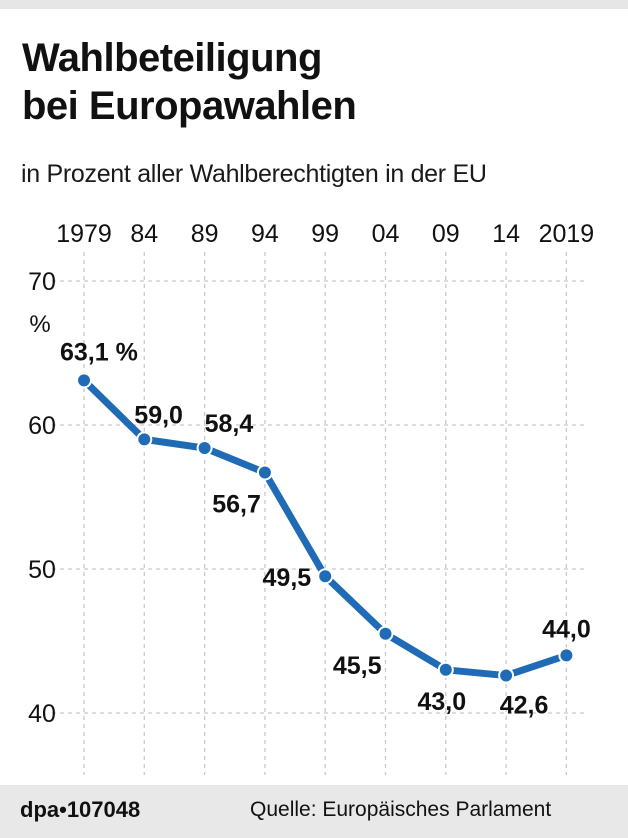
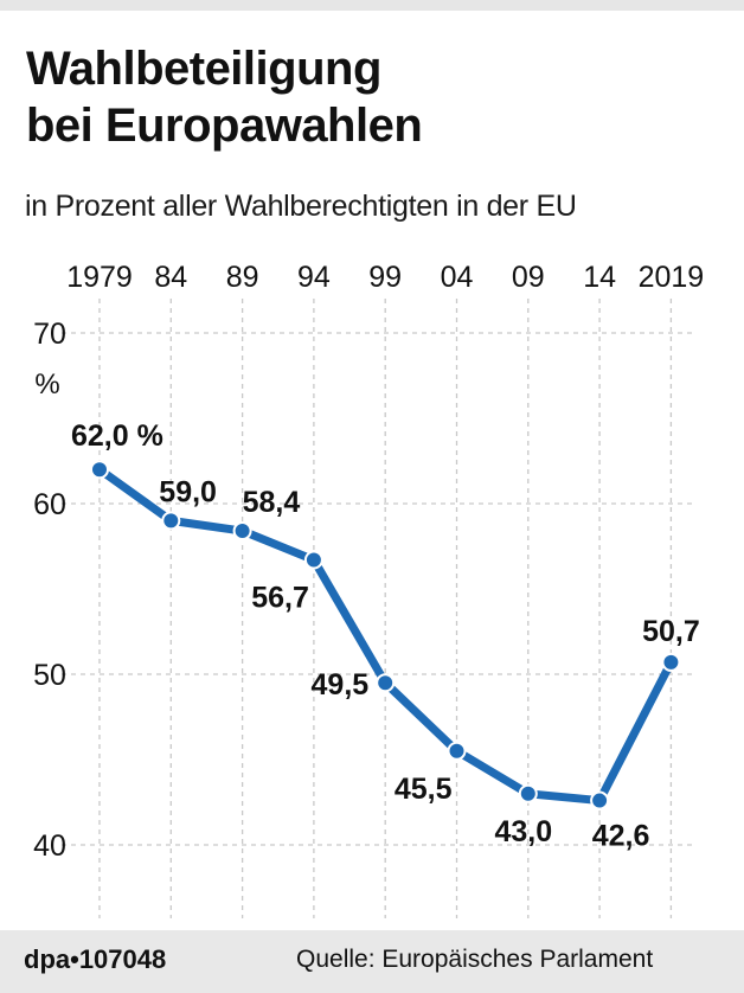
1979: 63,1 -> 62,0
2019: 44,0 -> 50,7
